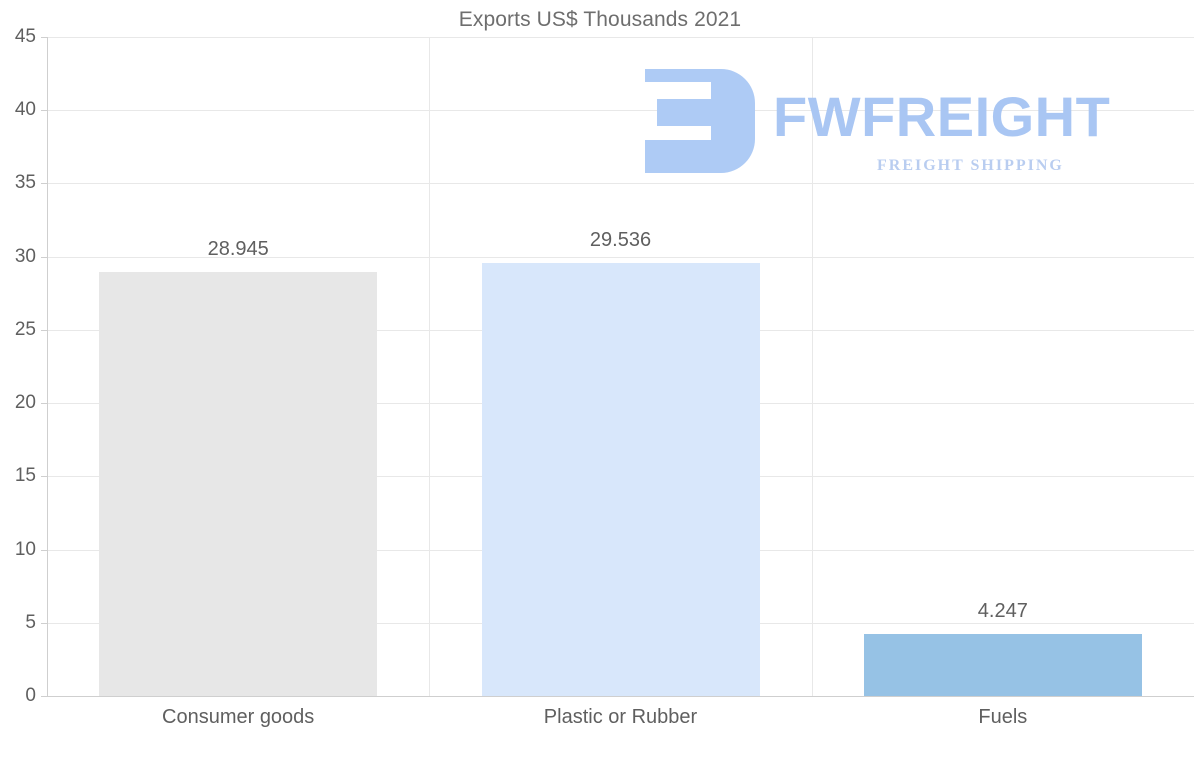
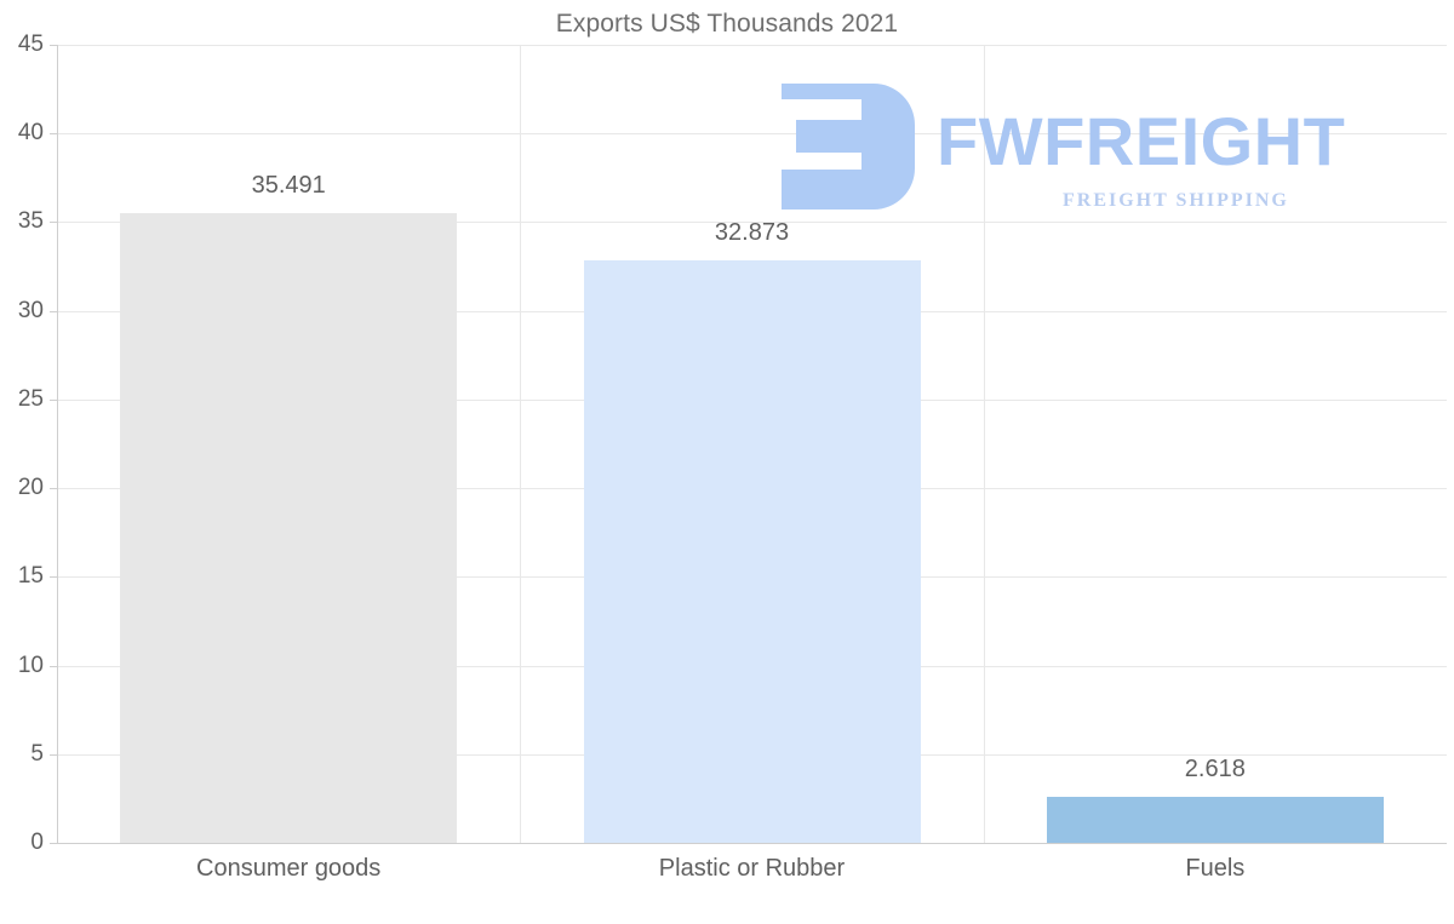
Consumer goods: 28.945 -> 35.491
Plastic or Rubber: 29.536 -> 32.873
Fuels: 4.247 -> 2.618
